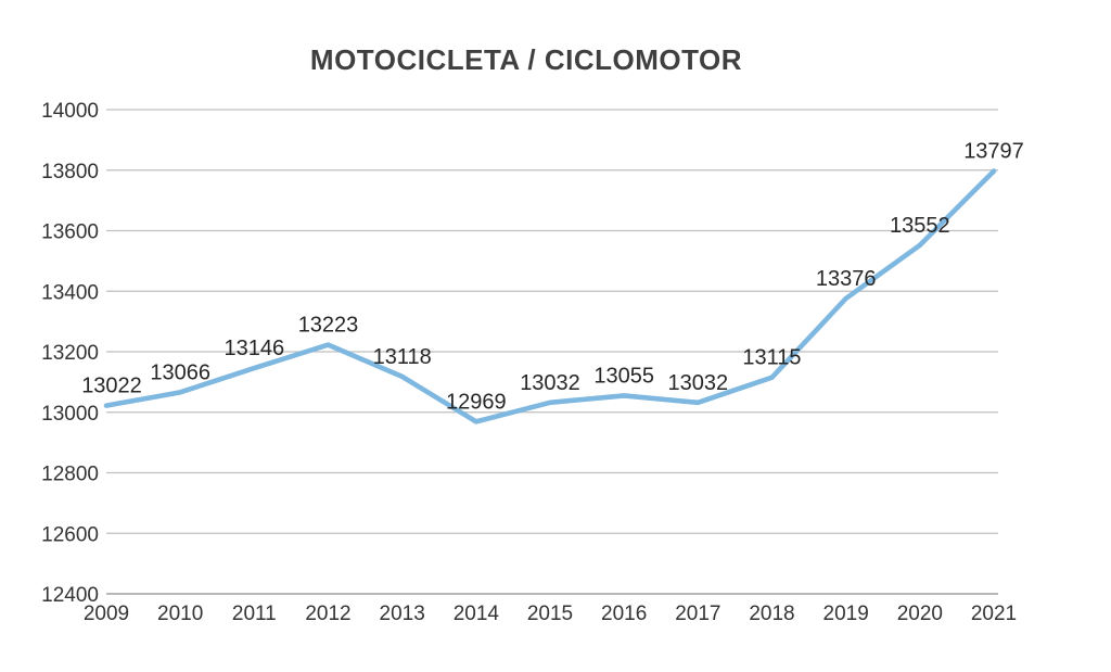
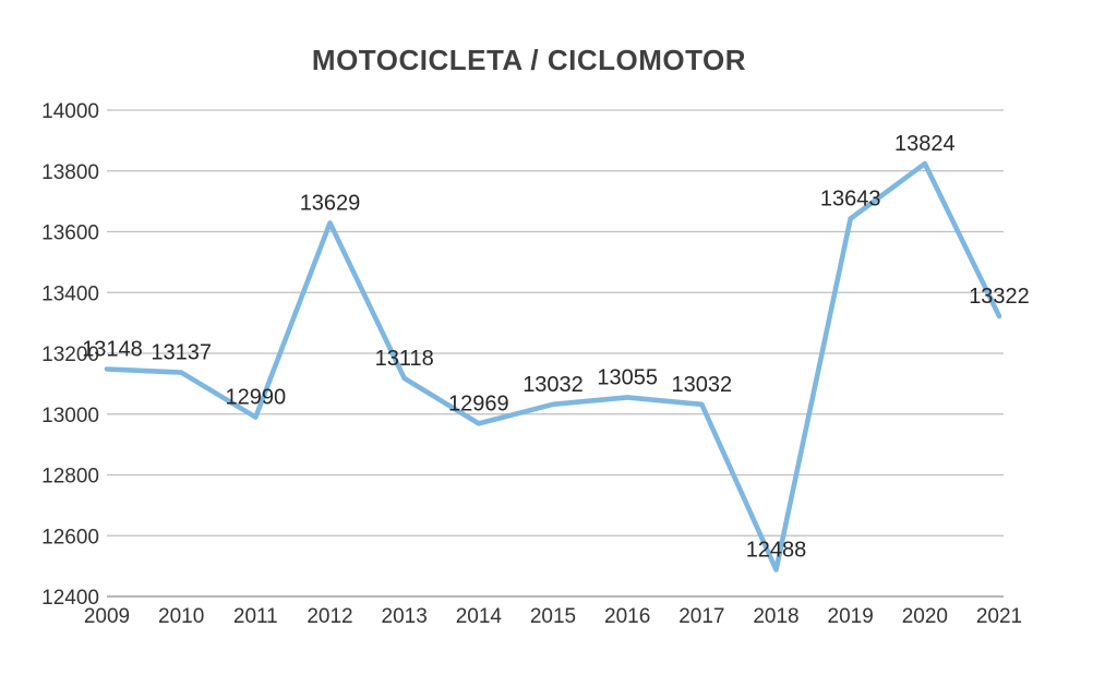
2009: 13022 -> 13148
2010: 13066 -> 13137
2011: 13146 -> 12990
2012: 13223 -> 13629
2018: 13115 -> 12488
2019: 13376 -> 13643
2020: 13552 -> 13824
2021: 13797 -> 13322
